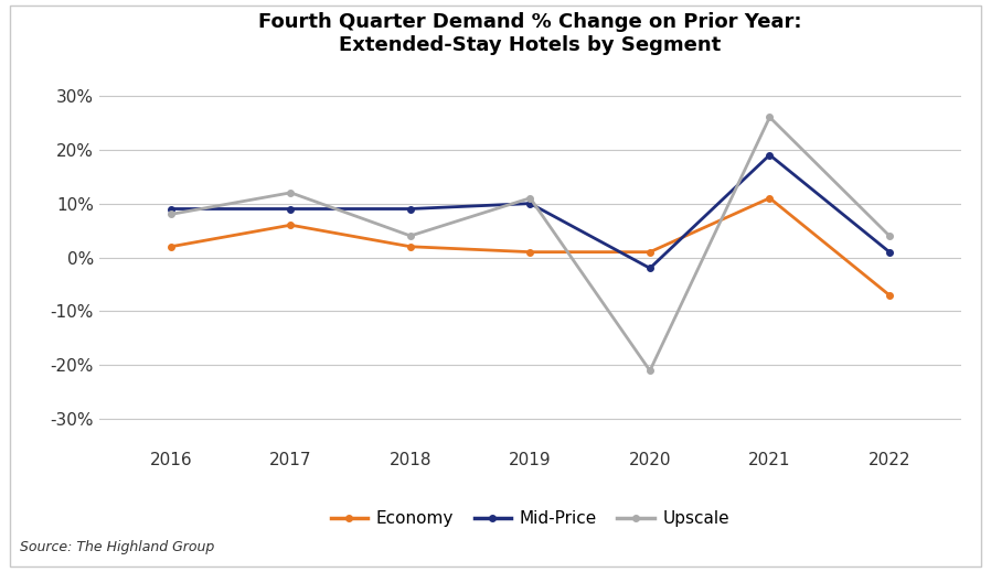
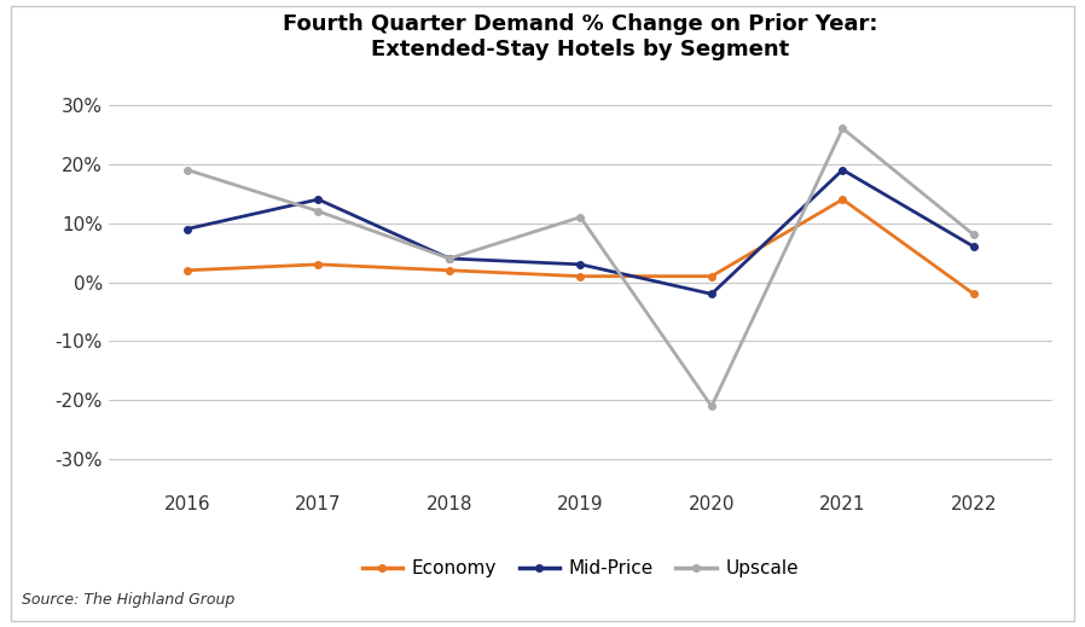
Upscale/2016: 8% -> 19%
Economy/2017: 6% -> 3%
Mid-Price/2017: 9% -> 14%
Mid-Price/2018: 9% -> 4%
Mid-Price/2019: 10% -> 3%
Economy/2021: 11% -> 14%
Economy/2022: -7% -> -2%
Mid-Price/2022: 1% -> 6%
Upscale/2022: 4% -> 8%
